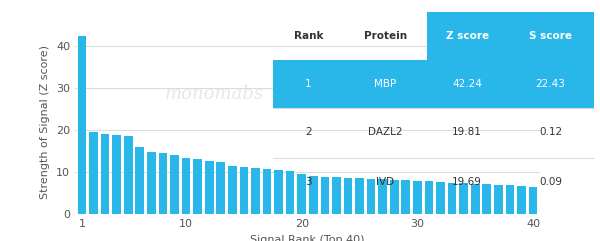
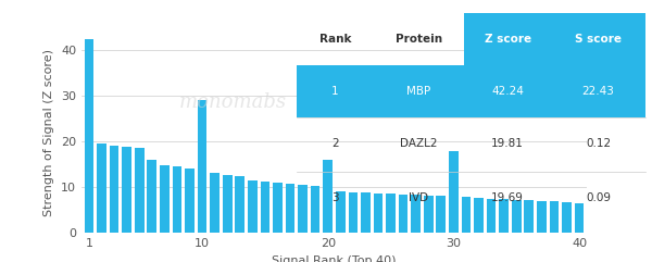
10: 13.5 -> 29.0
20: 9.5 -> 16.0
30: 8.0 -> 18.0
